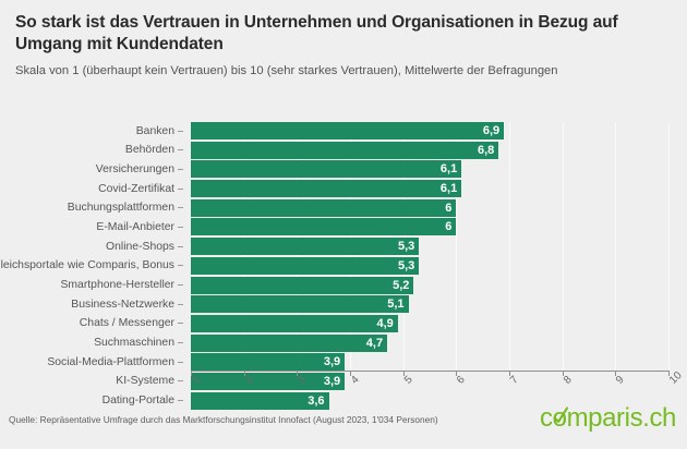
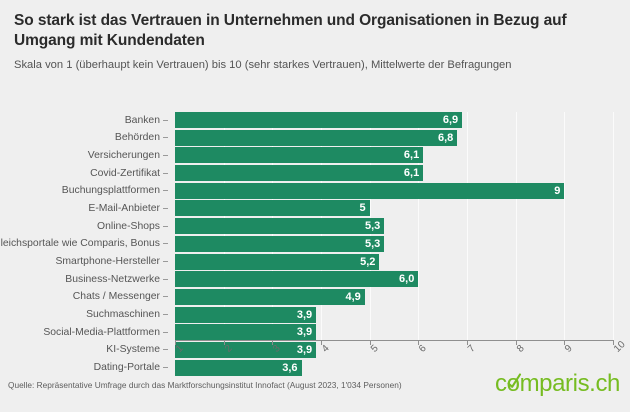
Buchungsplattformen: 6 -> 9
E-Mail-Anbieter: 6 -> 5
Business-Netzwerke: 5,1 -> 6,0
Suchmaschinen: 4,7 -> 3,9
